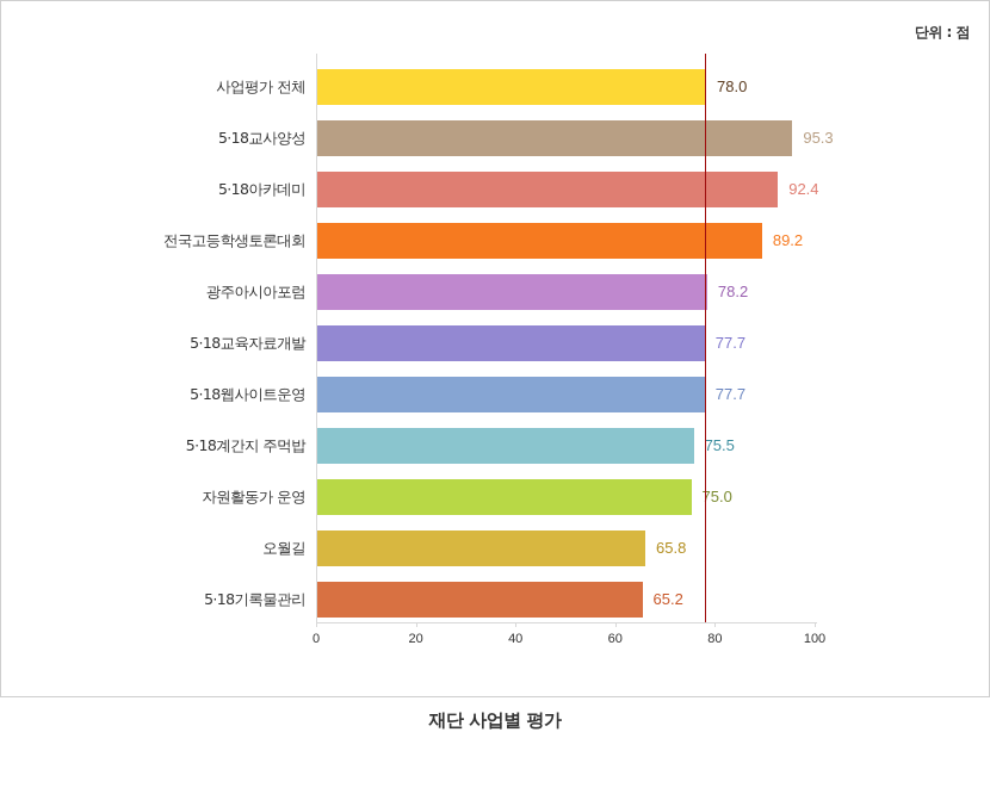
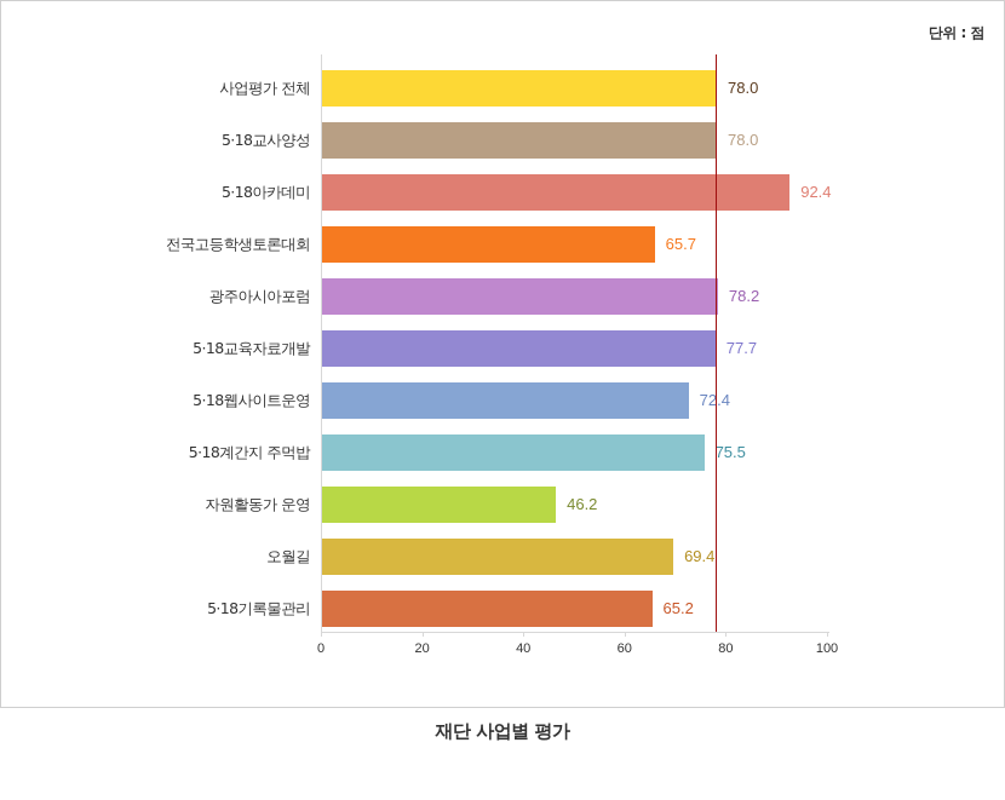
5·18교사양성: 95.3 -> 78.0
전국고등학생토론대회: 89.2 -> 65.7
5·18웹사이트운영: 77.7 -> 72.4
자원활동가 운영: 75.0 -> 46.2
오월길: 65.8 -> 69.4
